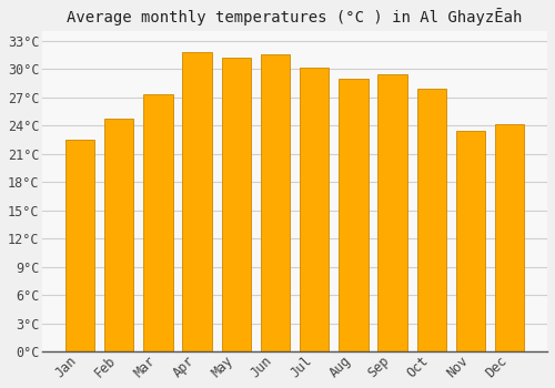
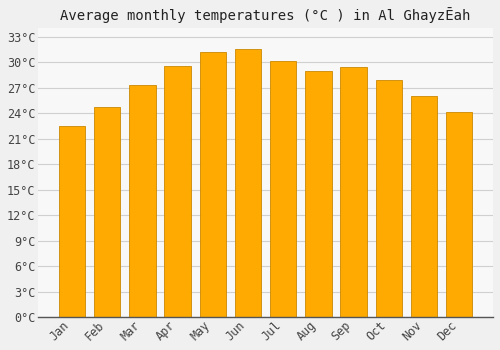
Apr: 31.8°C -> 29.6°C
Nov: 23.4°C -> 26.0°C
